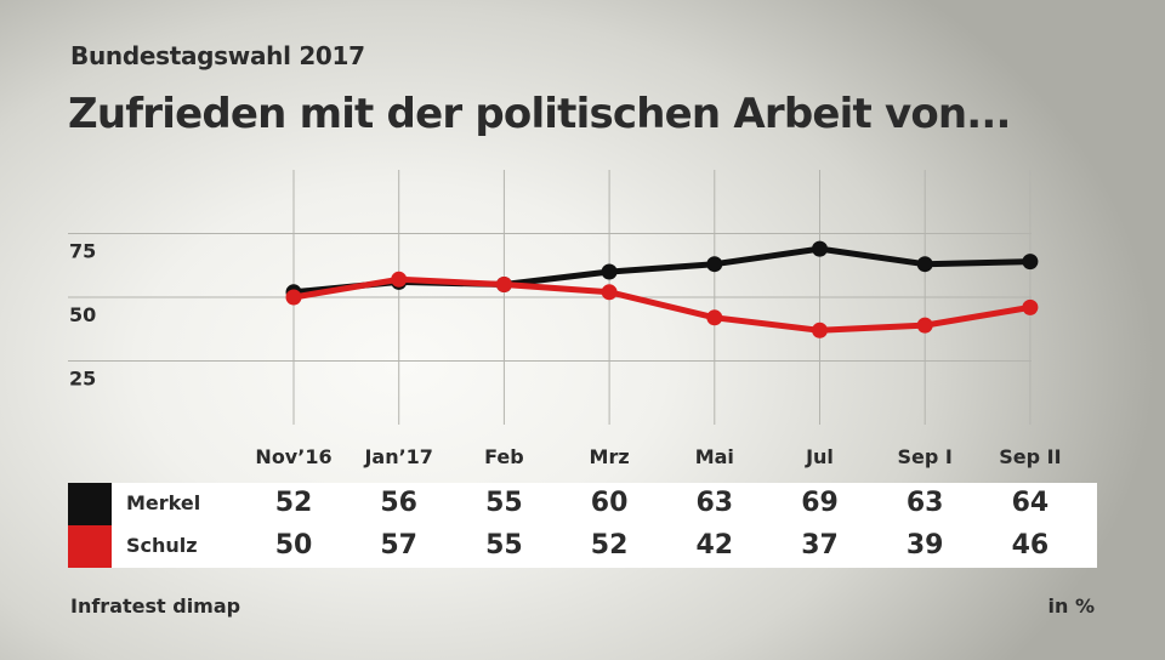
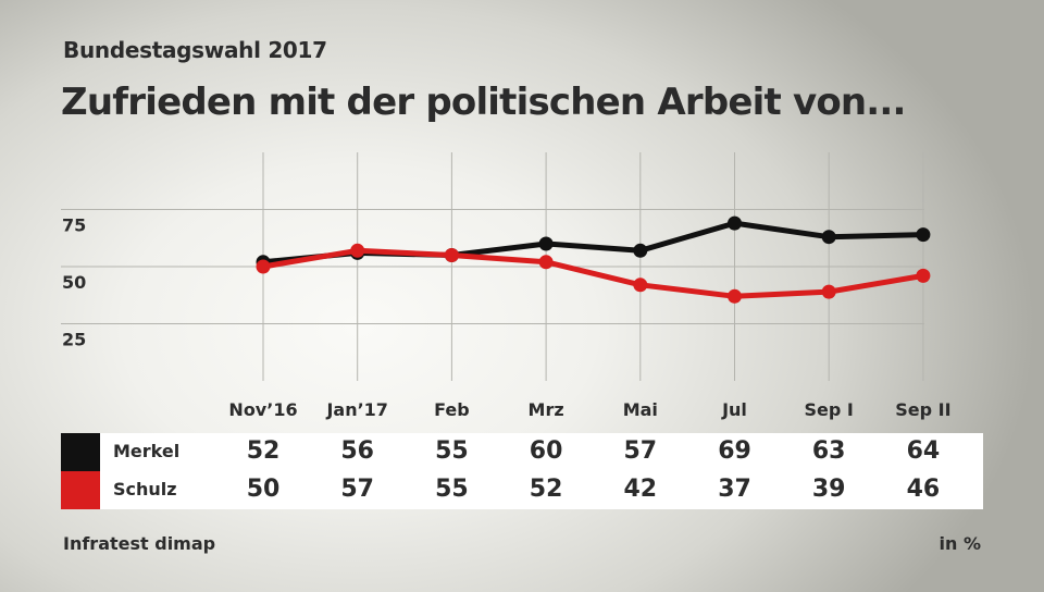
Merkel/Mai: 63 -> 57
